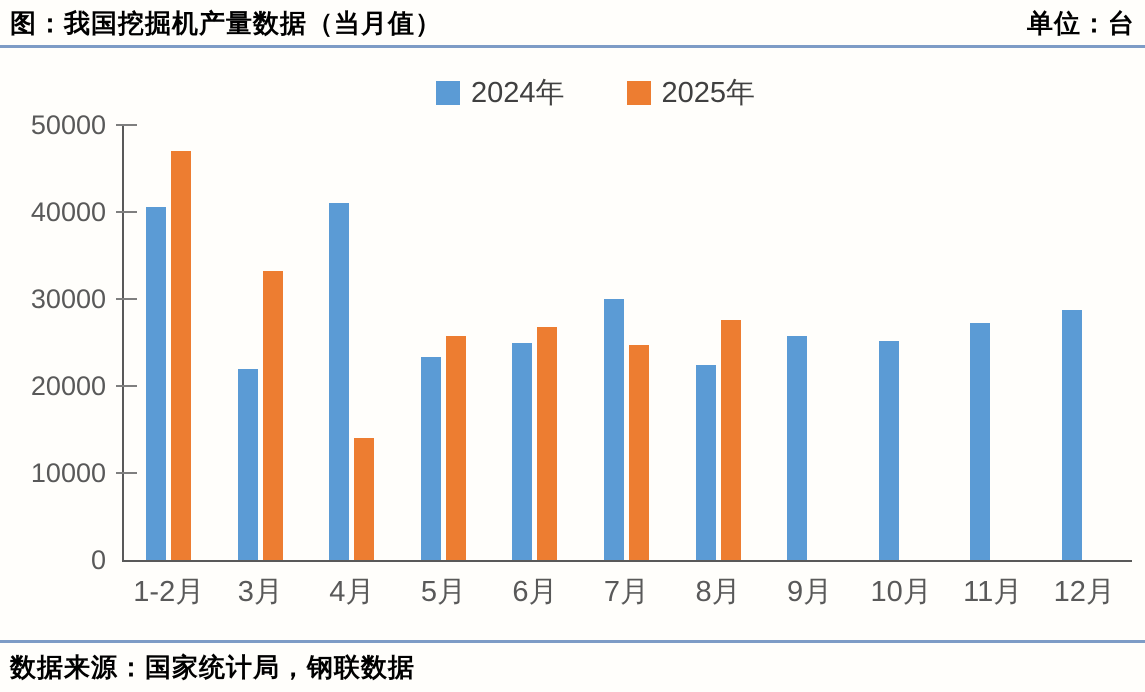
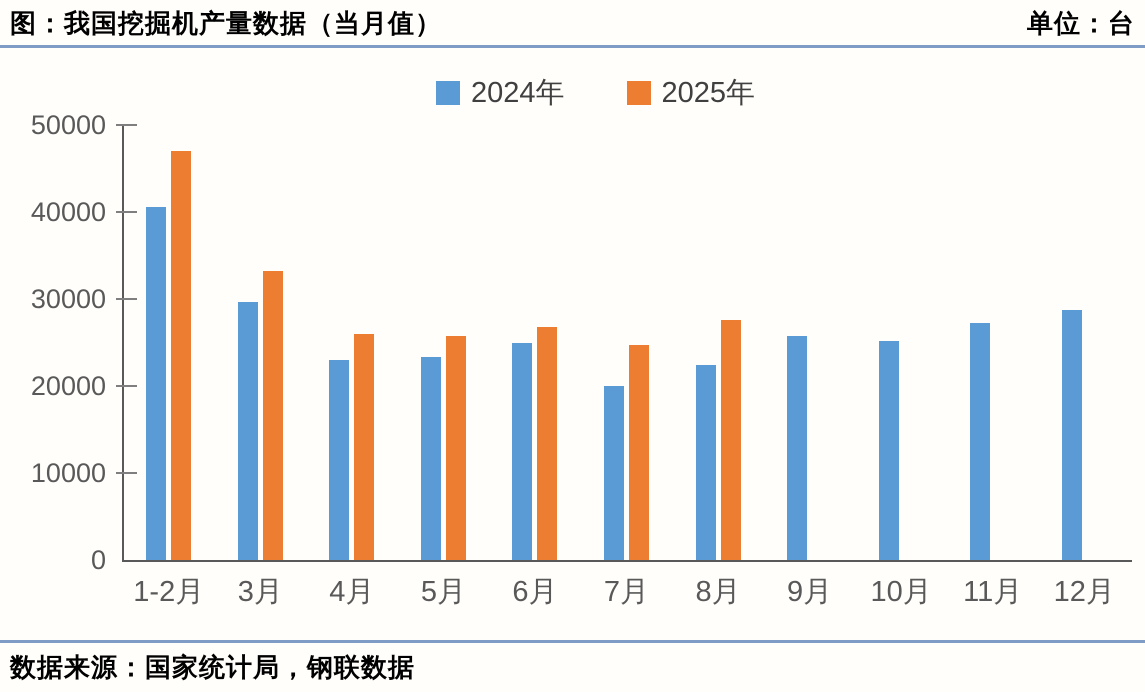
2024年/3月: 22000 -> 30000
2024年/4月: 41000 -> 23000
2025年/4月: 14000 -> 26000
2024年/7月: 30000 -> 20000
